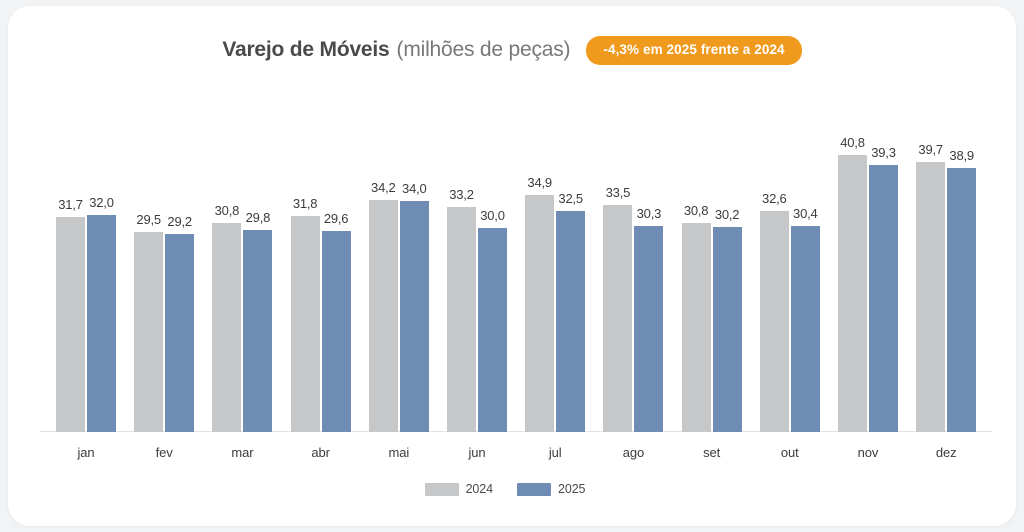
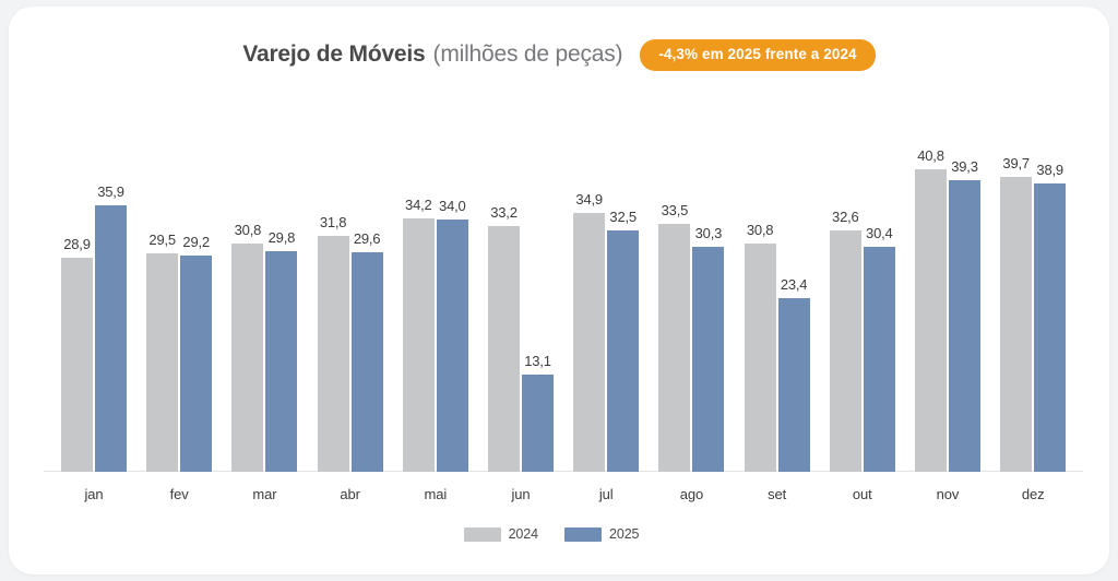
2024/jan: 31,7 -> 28,9
2025/jan: 32,0 -> 35,9
2025/jun: 30,0 -> 13,1
2025/set: 30,2 -> 23,4
